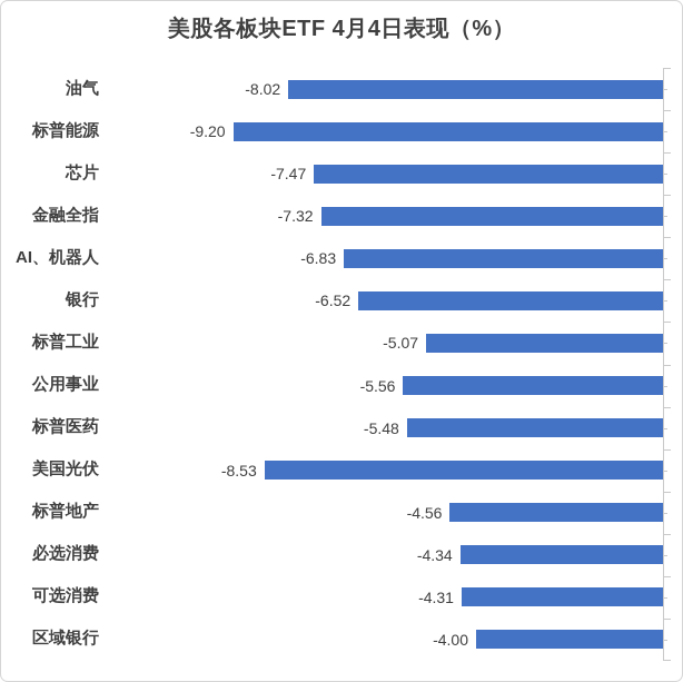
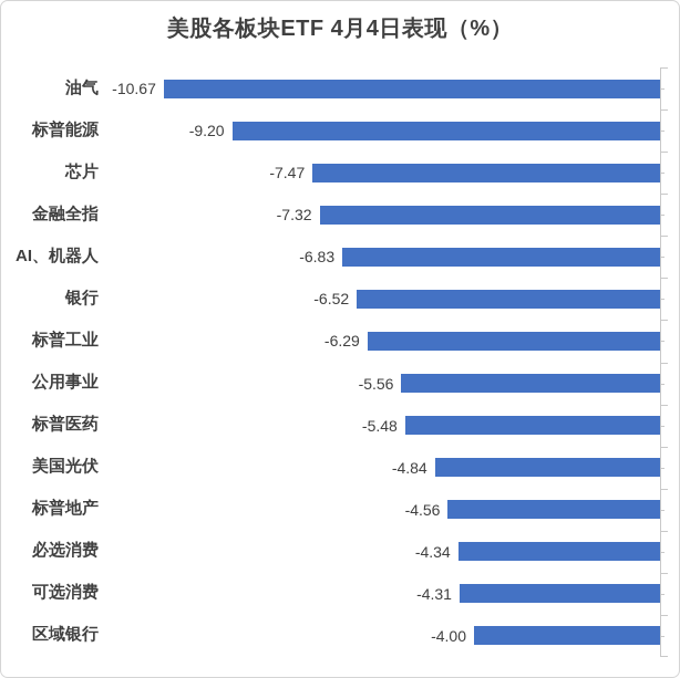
油气: -8.02 -> -10.67
标普工业: -5.07 -> -6.29
美国光伏: -8.53 -> -4.84
